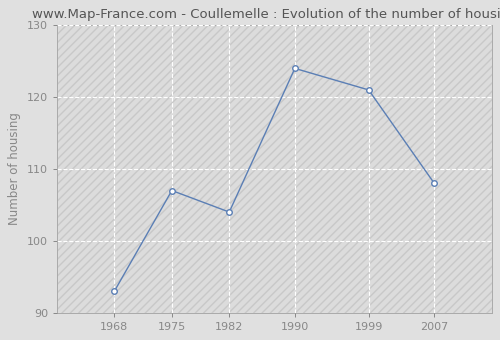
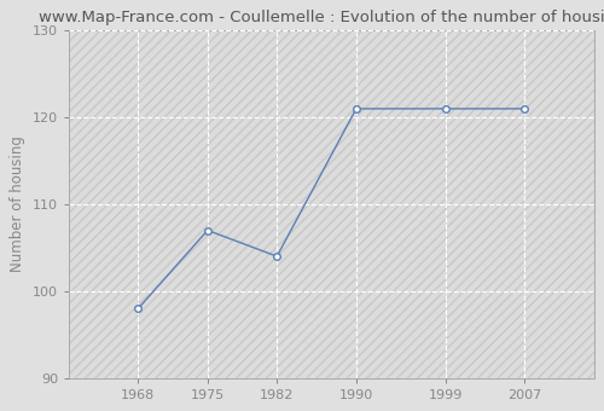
1968: 93 -> 98
1990: 124 -> 121
2007: 108 -> 121
